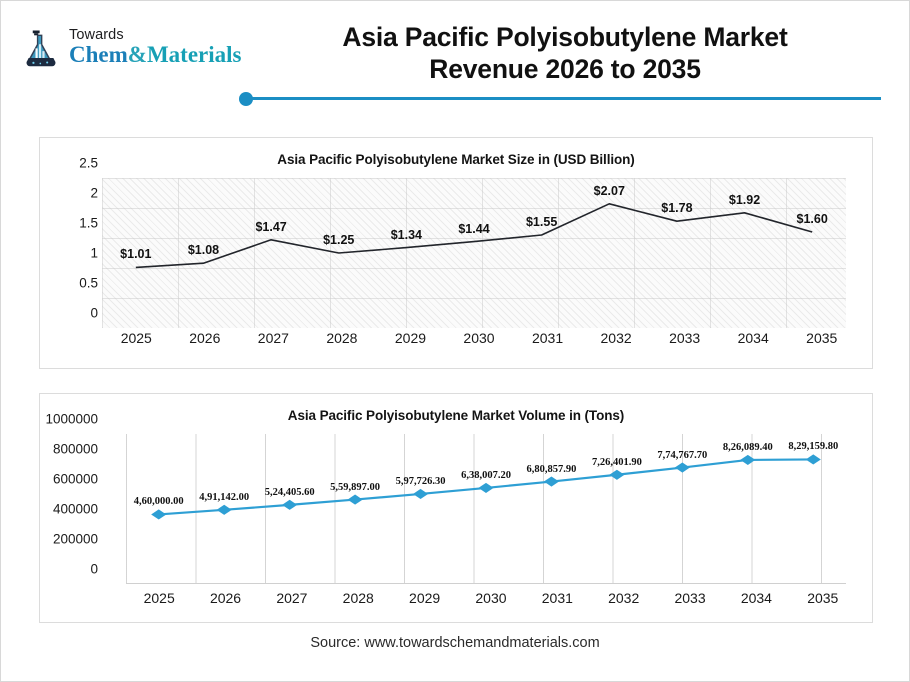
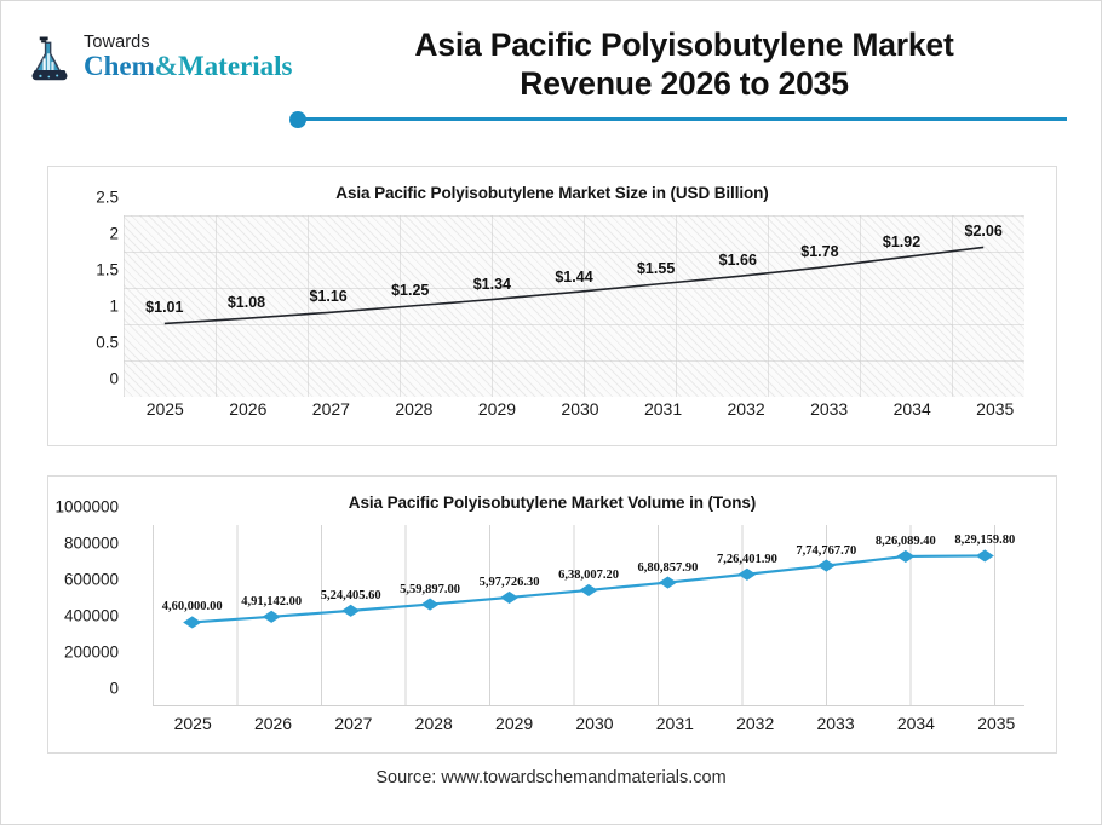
Asia Pacific Polyisobutylene Market Size in (USD Billion)/2027: $1.47 -> $1.16
Asia Pacific Polyisobutylene Market Size in (USD Billion)/2032: $2.07 -> $1.66
Asia Pacific Polyisobutylene Market Size in (USD Billion)/2035: $1.60 -> $2.06
